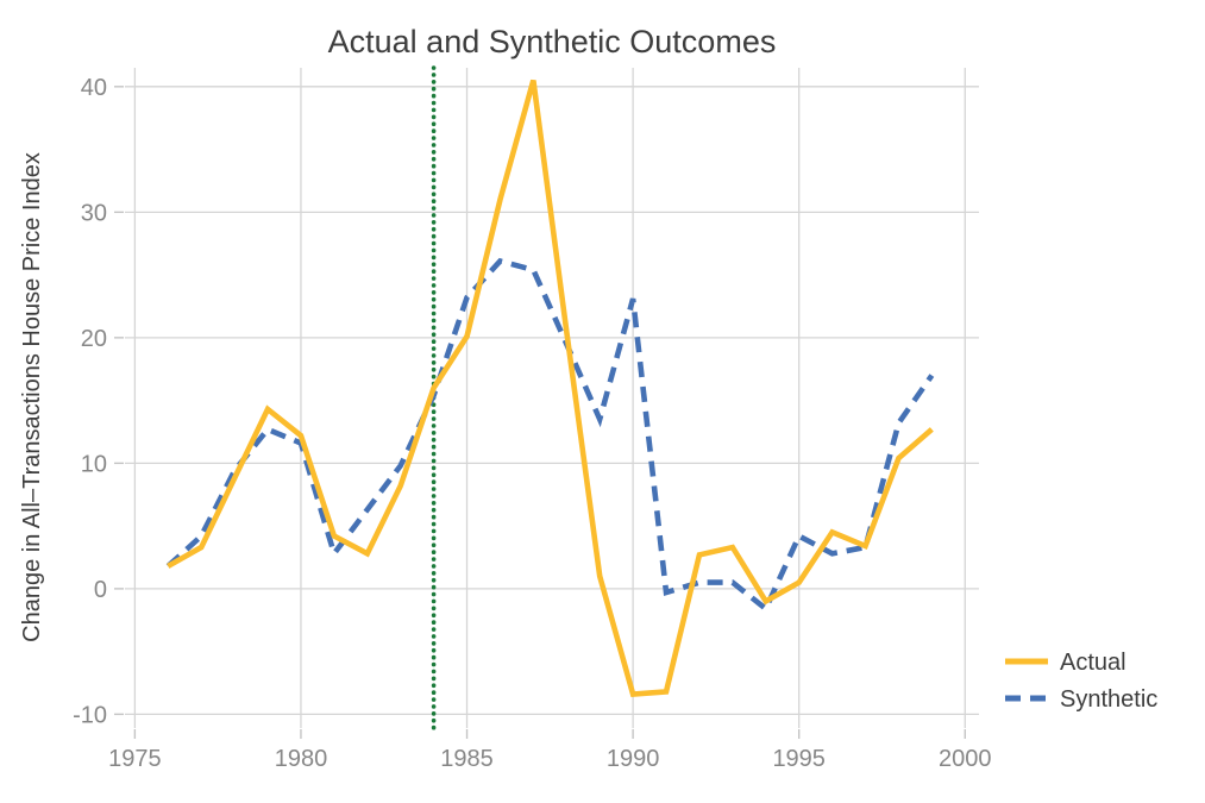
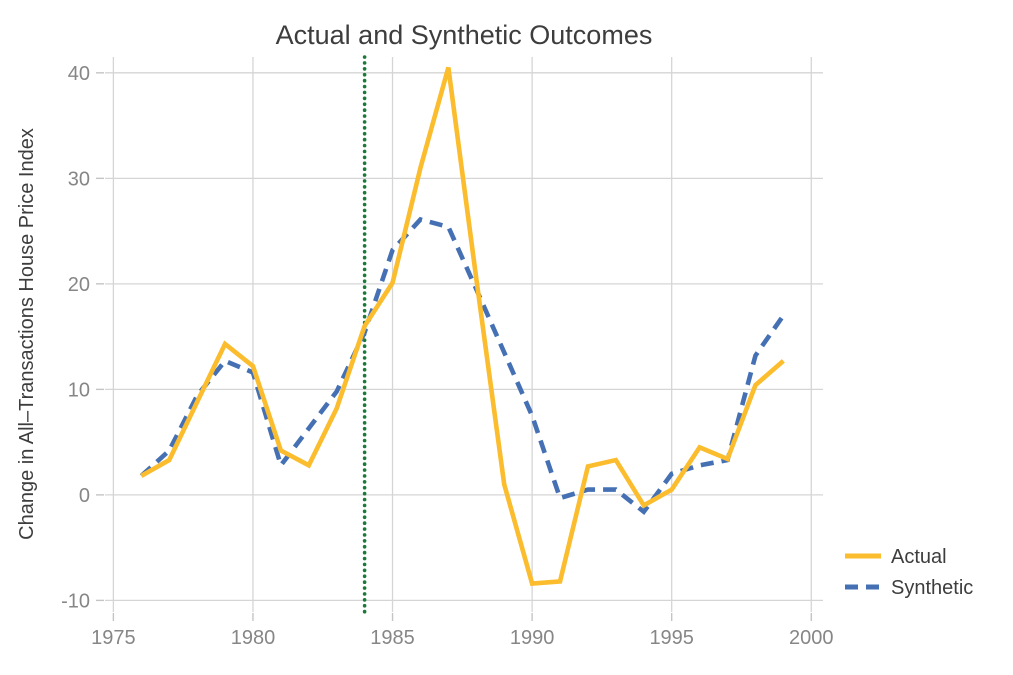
Synthetic/1990: 23.1 -> 7.5
Synthetic/1995: 4.2 -> 2.0
